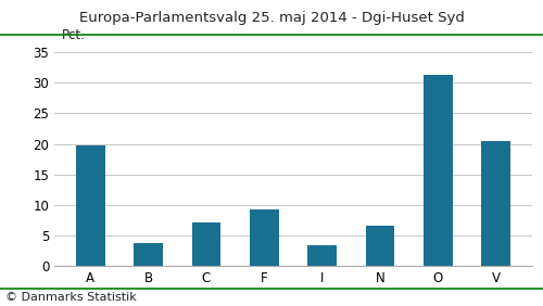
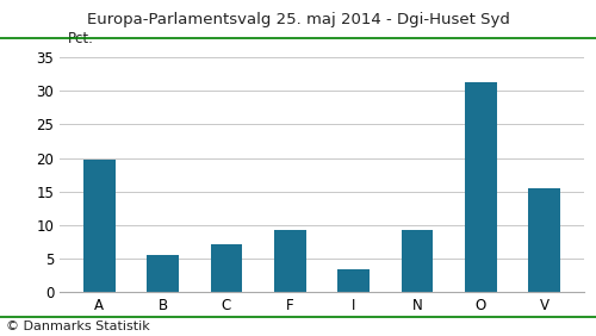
B: 3.8 -> 5.5
N: 6.6 -> 9.3
V: 20.4 -> 15.5
